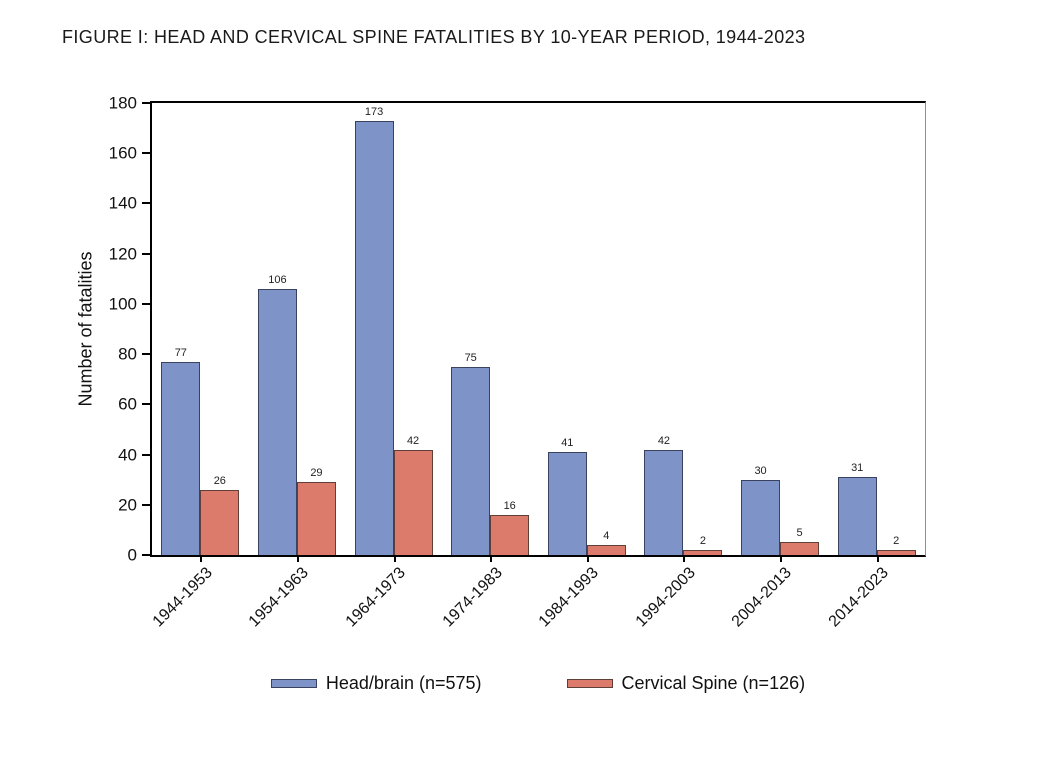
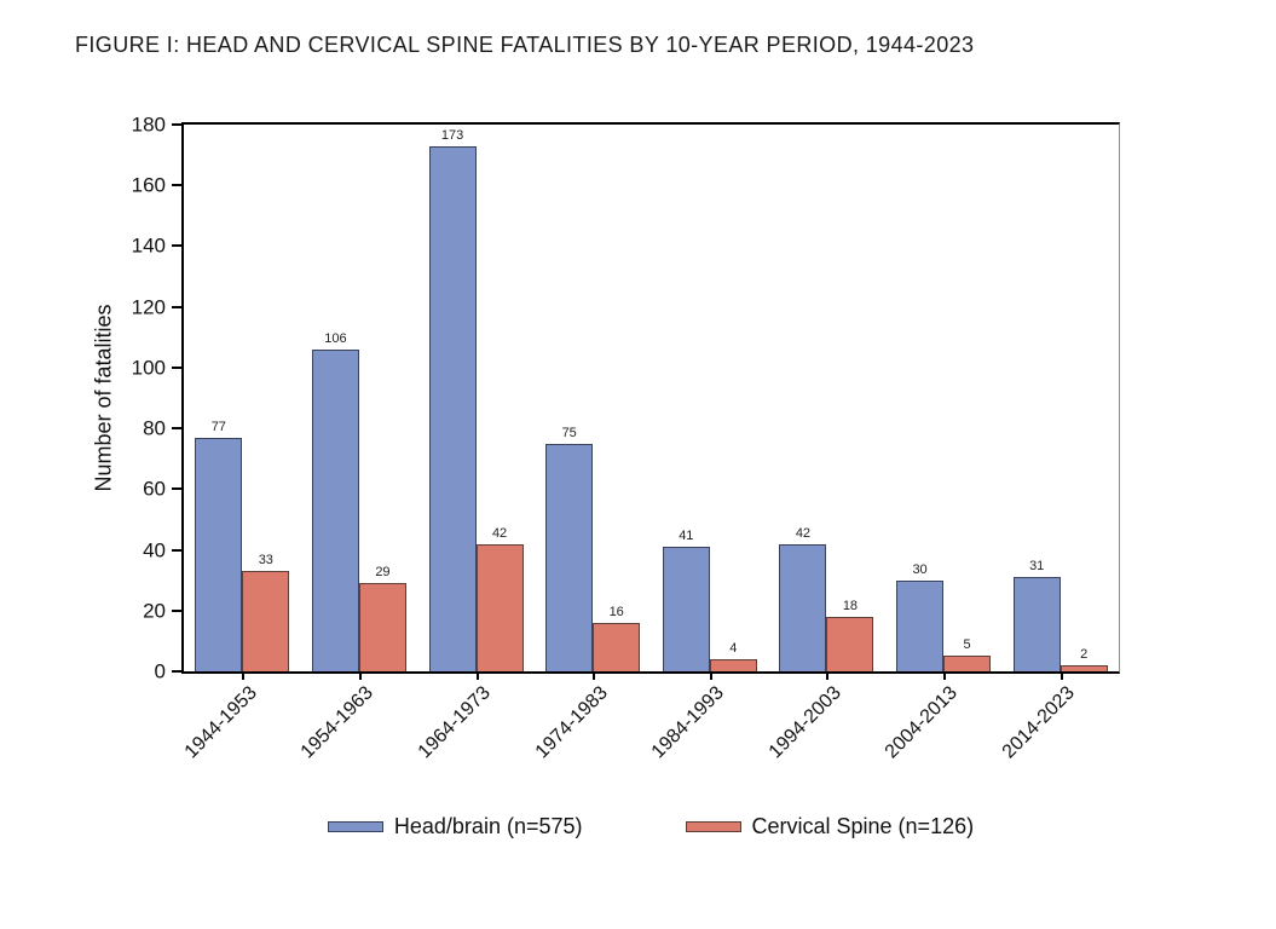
Cervical Spine (n=126)/1944-1953: 26 -> 33
Cervical Spine (n=126)/1994-2003: 2 -> 18
